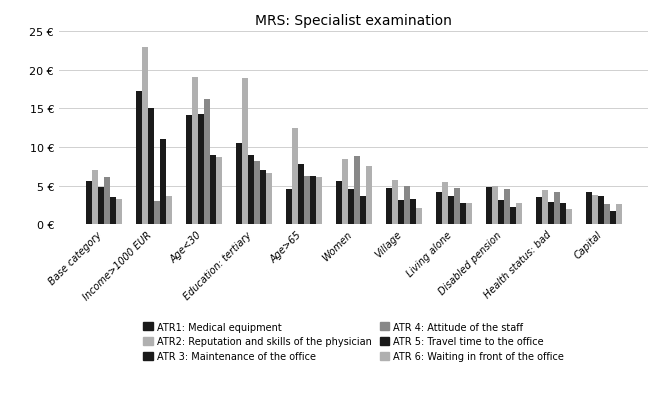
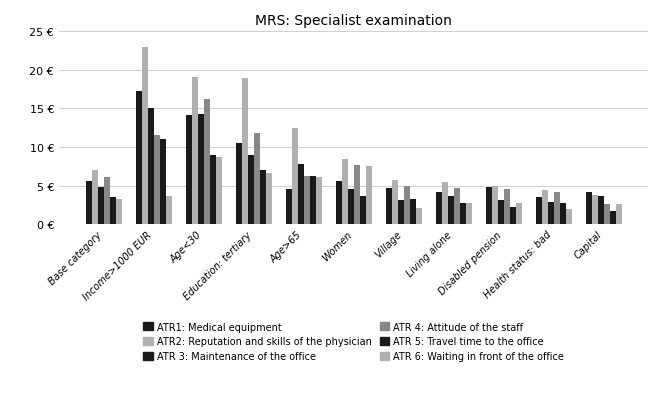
ATR 4: Attitude of the staff/Income>1000 EUR: 3.0 € -> 11.5 €
ATR 4: Attitude of the staff/Education: tertiary: 8.2 € -> 11.8 €
ATR 4: Attitude of the staff/Women: 8.8 € -> 7.6 €
